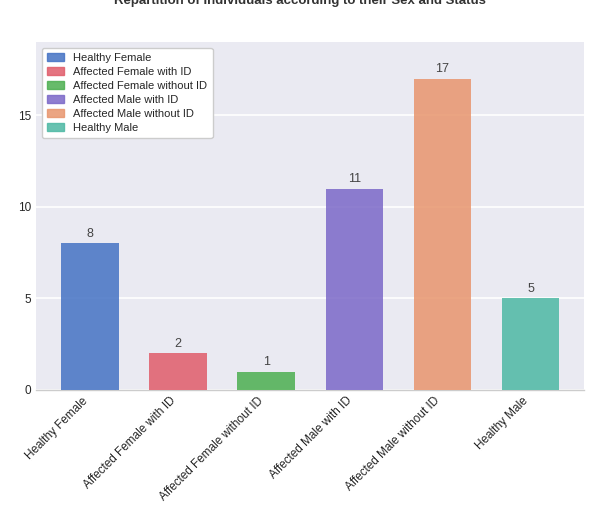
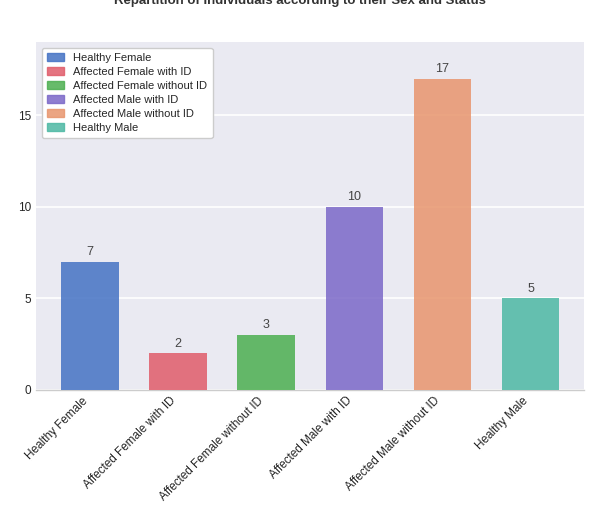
Healthy Female: 8 -> 7
Affected Female without ID: 1 -> 3
Affected Male with ID: 11 -> 10
